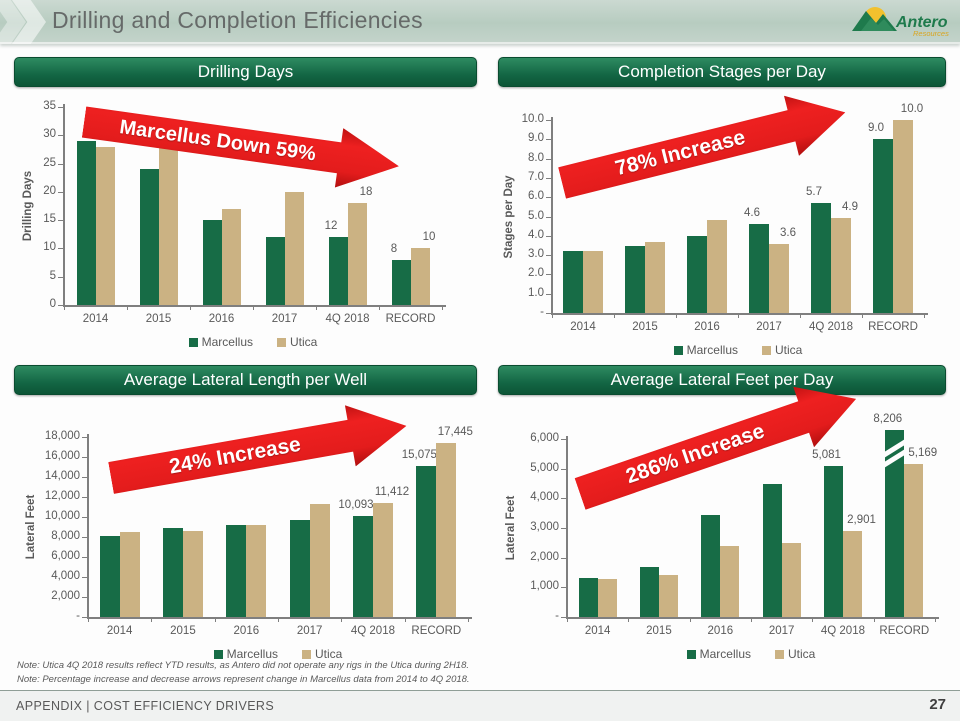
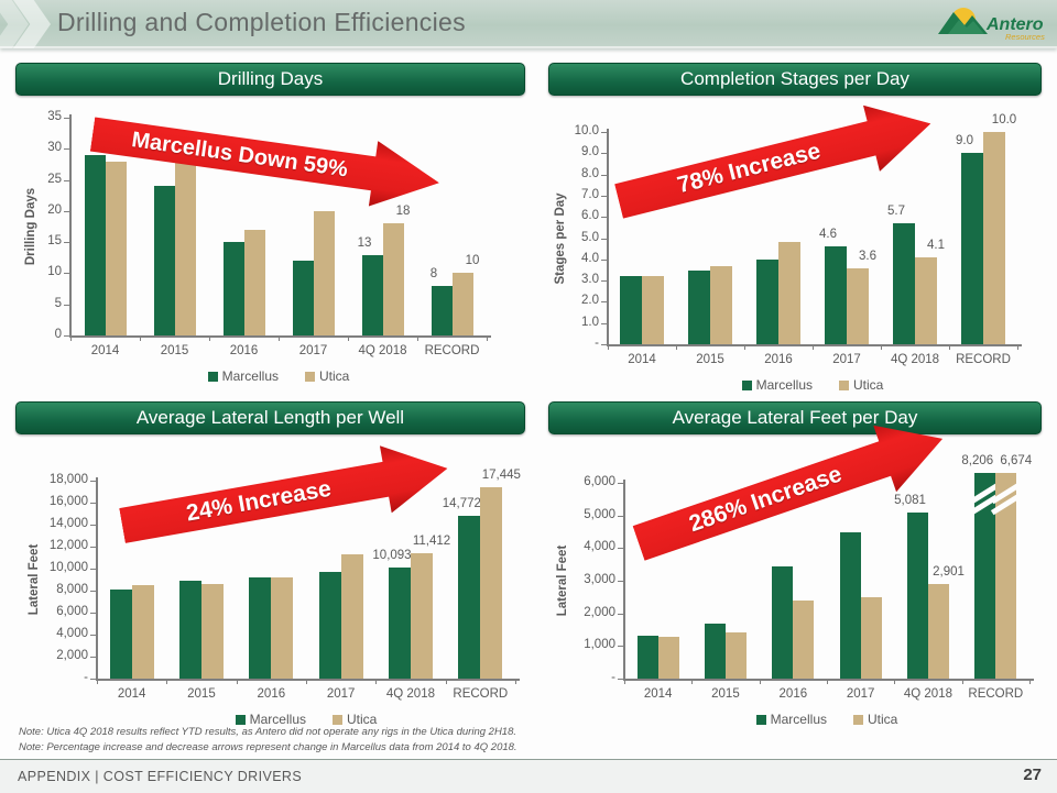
Drilling Days/Marcellus/4Q 2018: 12 -> 13
Completion Stages per Day/Utica/4Q 2018: 4.9 -> 4.1
Average Lateral Length per Well/Marcellus/RECORD: 15,075 -> 14,772
Average Lateral Feet per Day/Utica/RECORD: 5,169 -> 6,674
